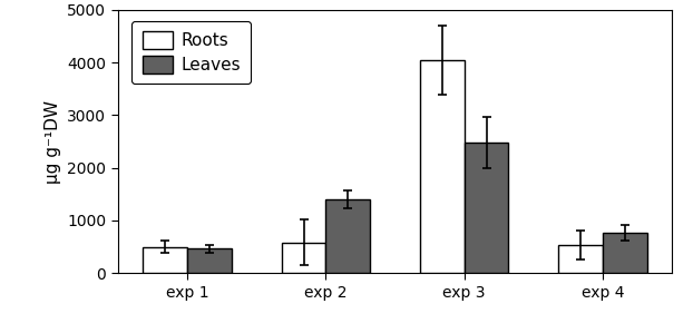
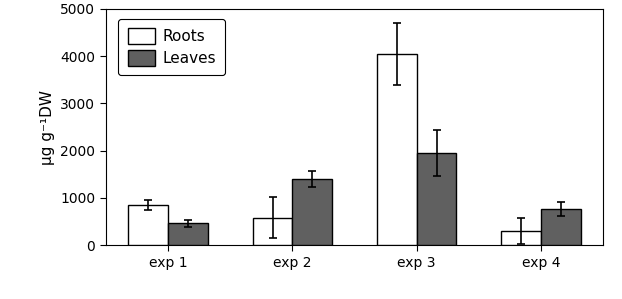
Roots/exp 1: 500 -> 850
Leaves/exp 3: 2480 -> 1950
Roots/exp 4: 530 -> 300
